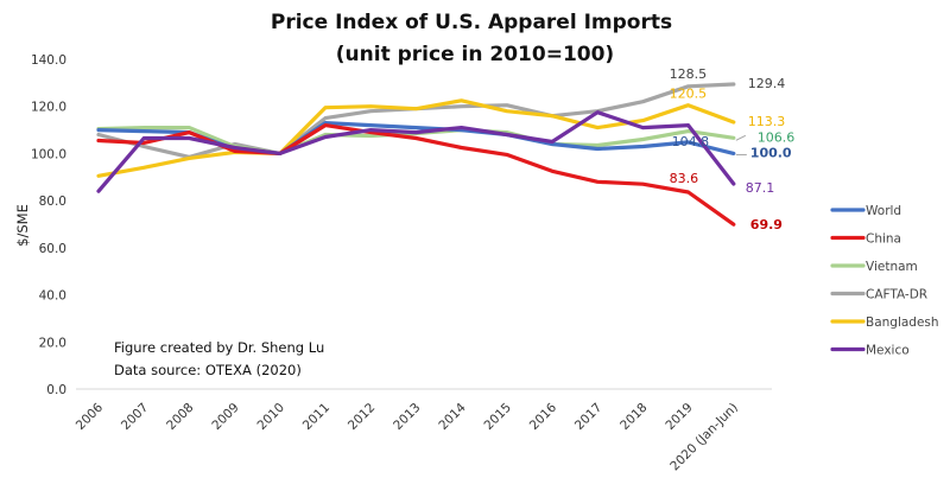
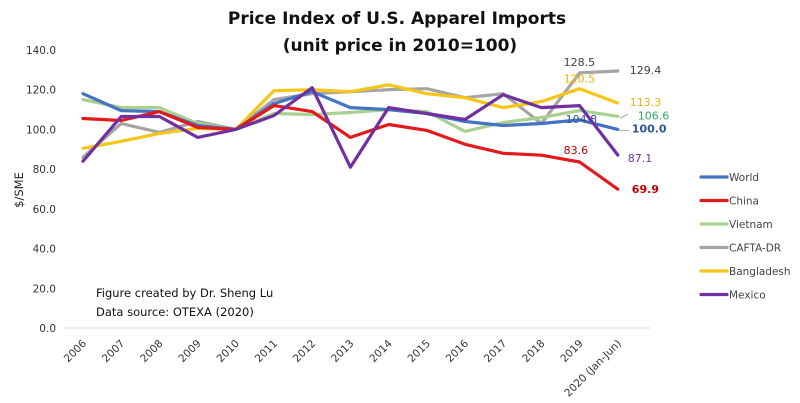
World/2006: 110 -> 118
Vietnam/2006: 110 -> 115
CAFTA-DR/2006: 108 -> 86
Mexico/2009: 102 -> 96
World/2012: 112 -> 119
Mexico/2012: 110 -> 121
China/2013: 106 -> 96
Mexico/2013: 109 -> 81
Vietnam/2016: 104 -> 99
CAFTA-DR/2018: 122 -> 103
